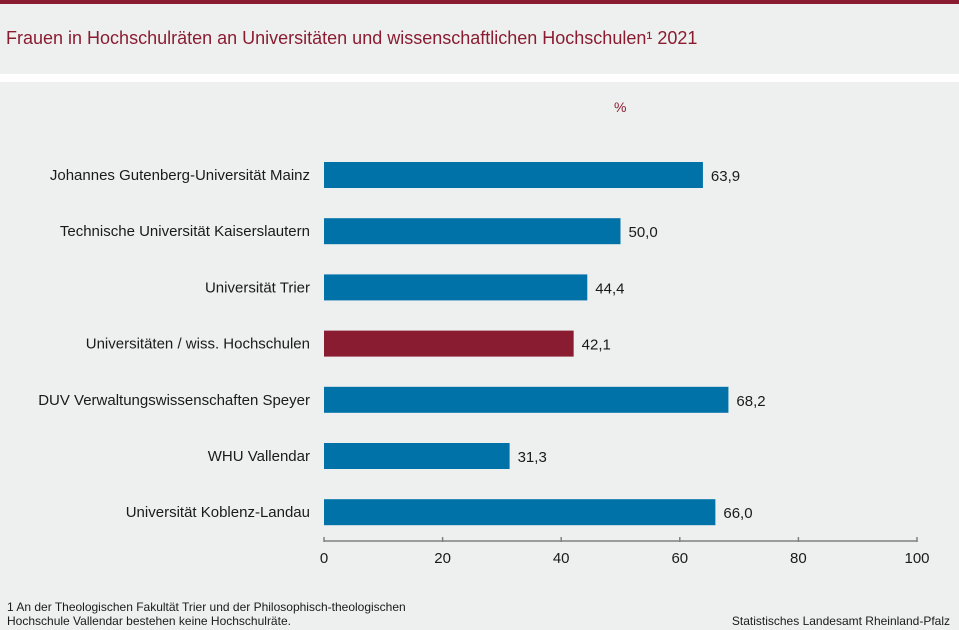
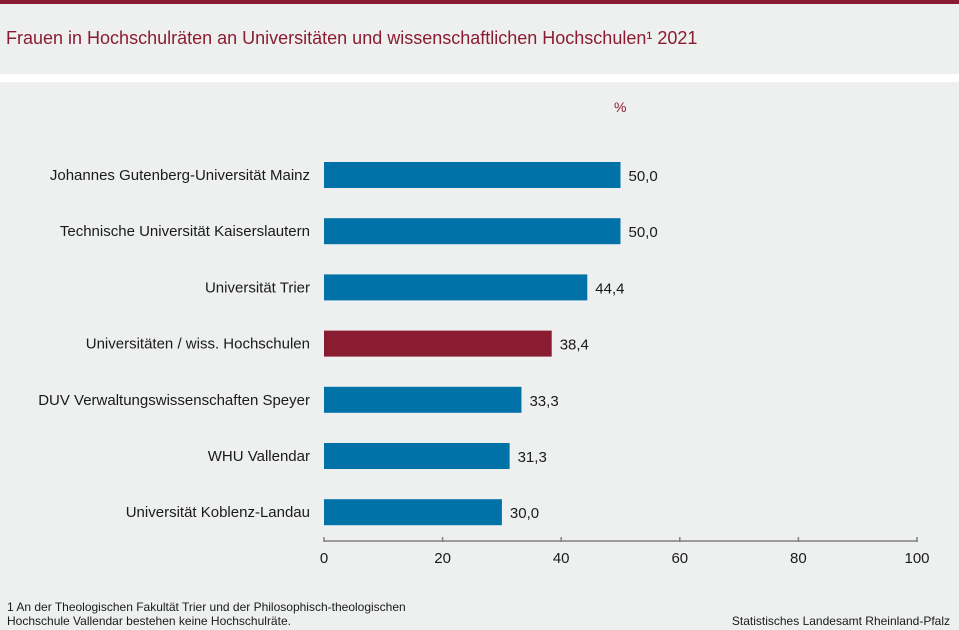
Johannes Gutenberg-Universität Mainz: 63,9 -> 50,0
Universitäten / wiss. Hochschulen: 42,1 -> 38,4
DUV Verwaltungswissenschaften Speyer: 68,2 -> 33,3
Universität Koblenz-Landau: 66,0 -> 30,0
